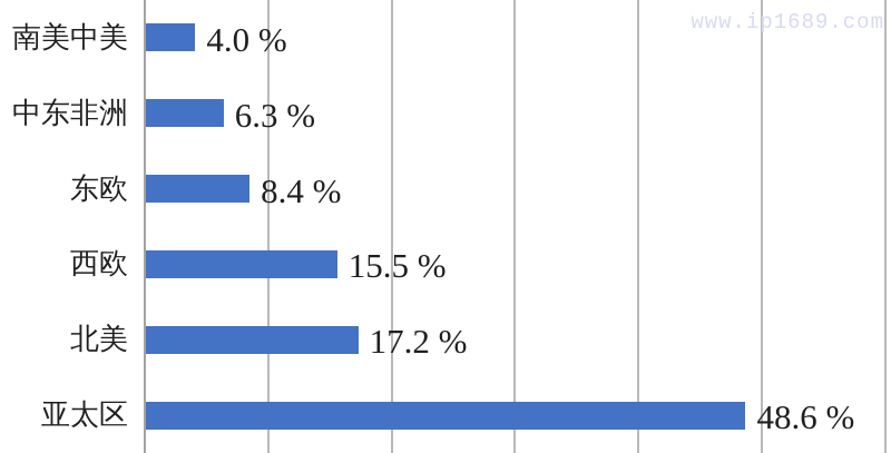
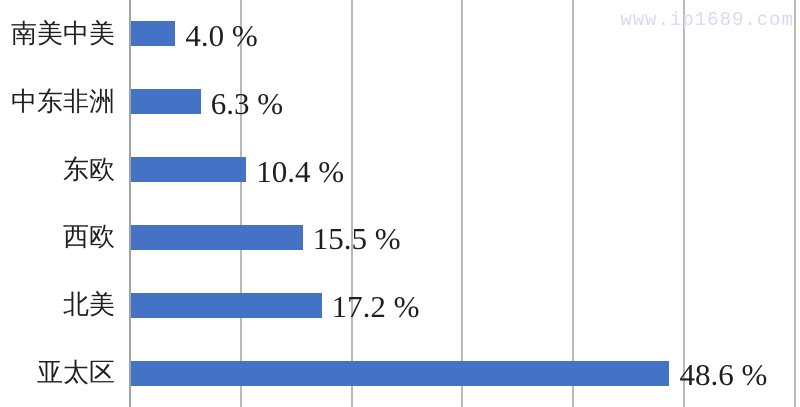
东欧: 8.4 -> 10.4
